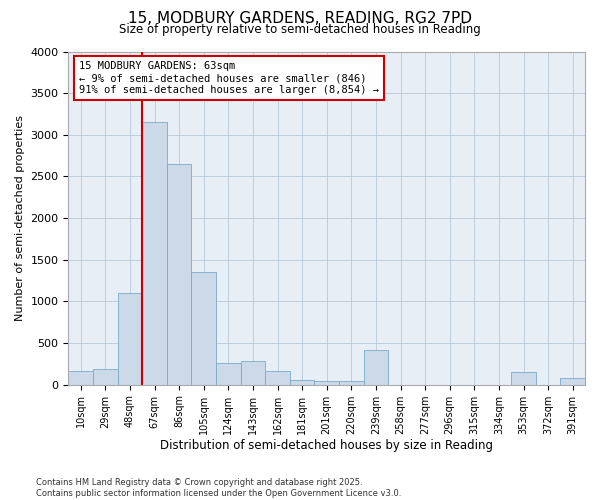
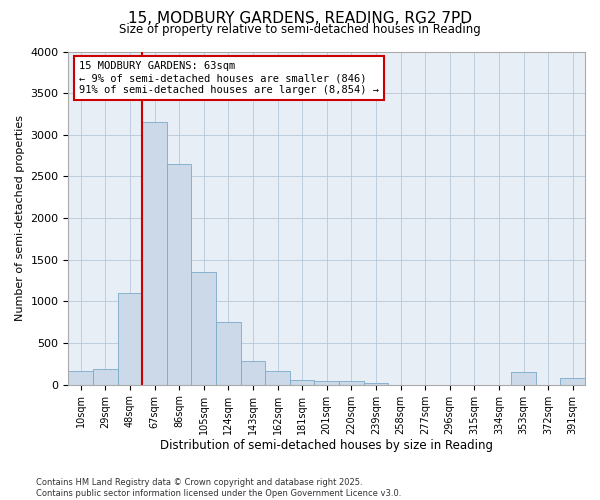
124sqm: 260 -> 750
239sqm: 420 -> 20
